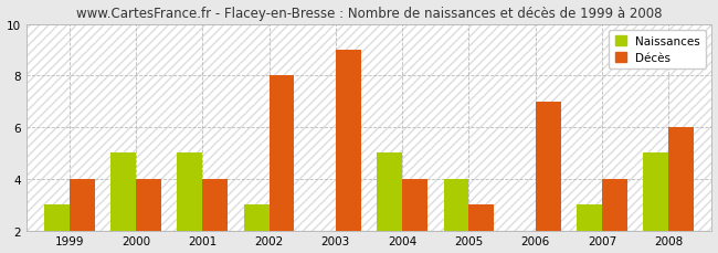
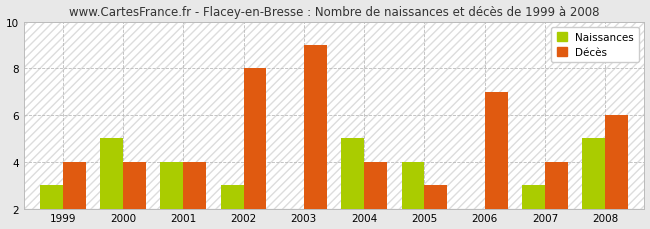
Naissances/2001: 5 -> 4
